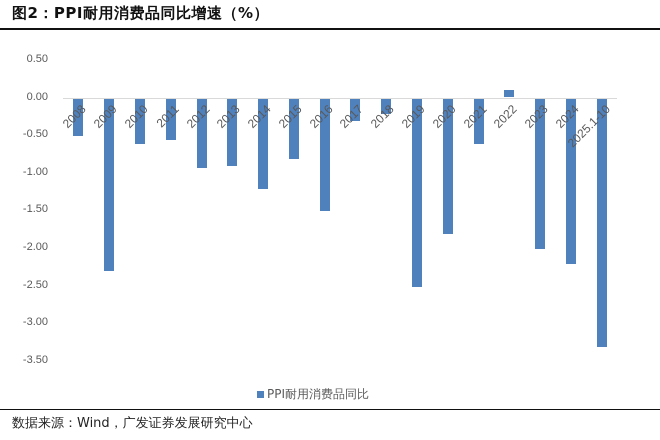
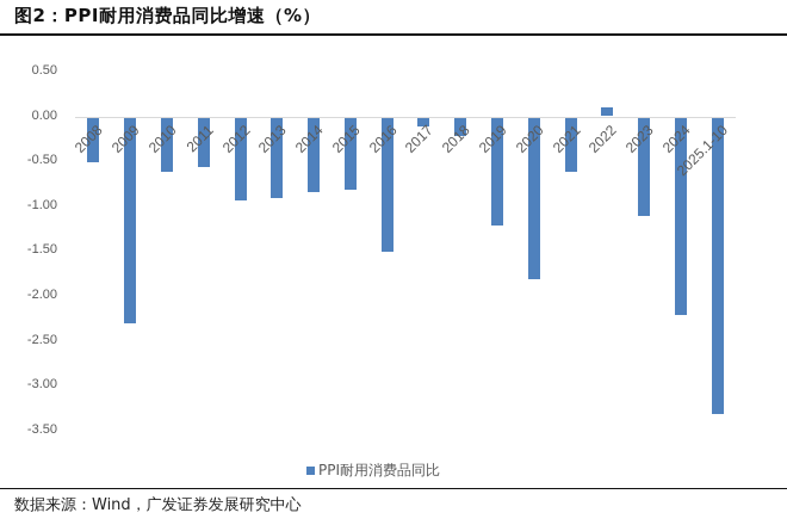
2014: -1.2 -> -0.8
2017: -0.3 -> -0.1
2019: -2.5 -> -1.2
2023: -2.0 -> -1.1
